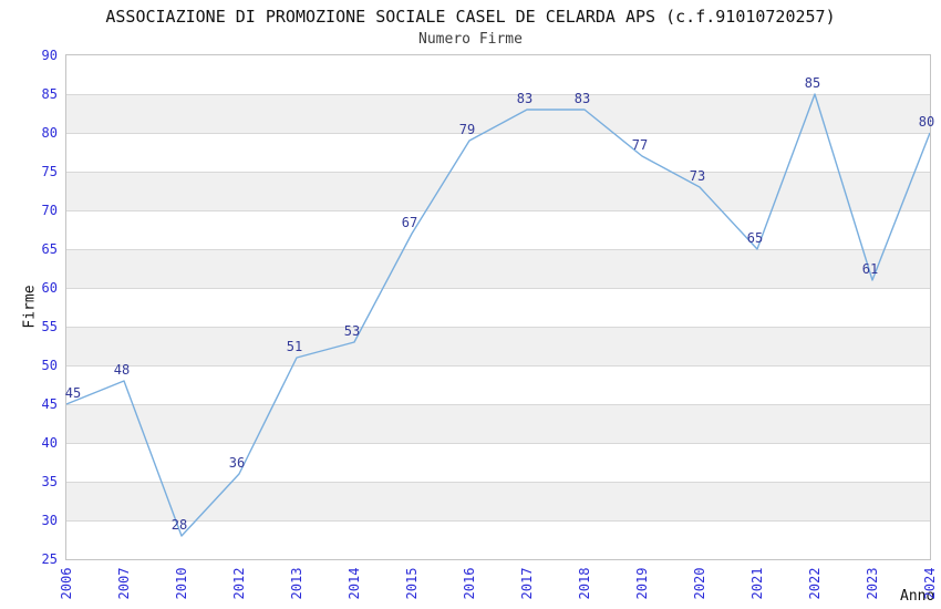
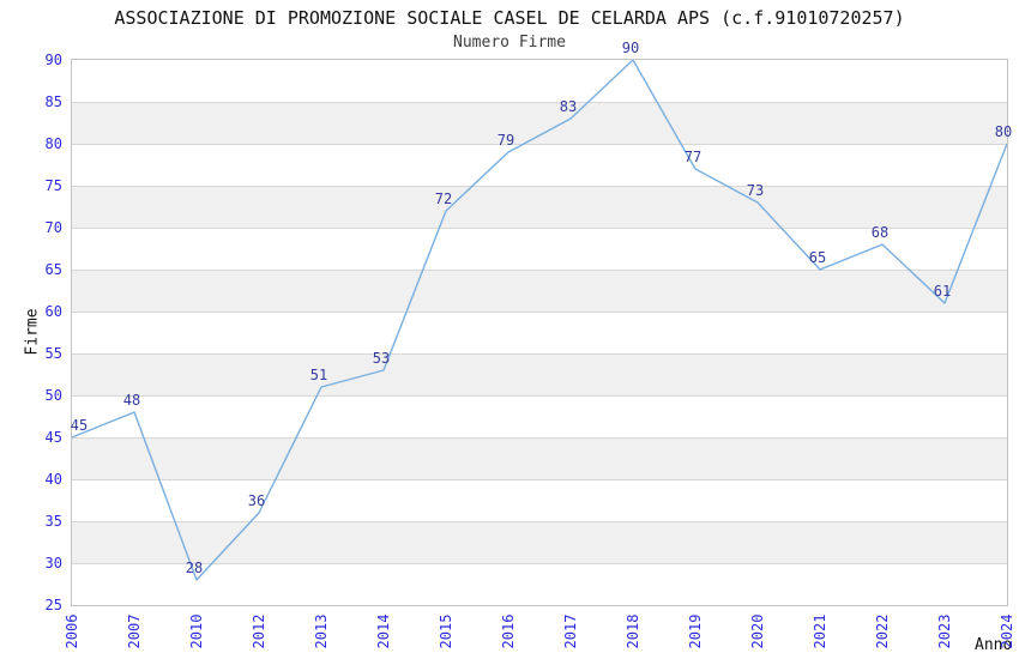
2015: 67 -> 72
2018: 83 -> 90
2022: 85 -> 68
